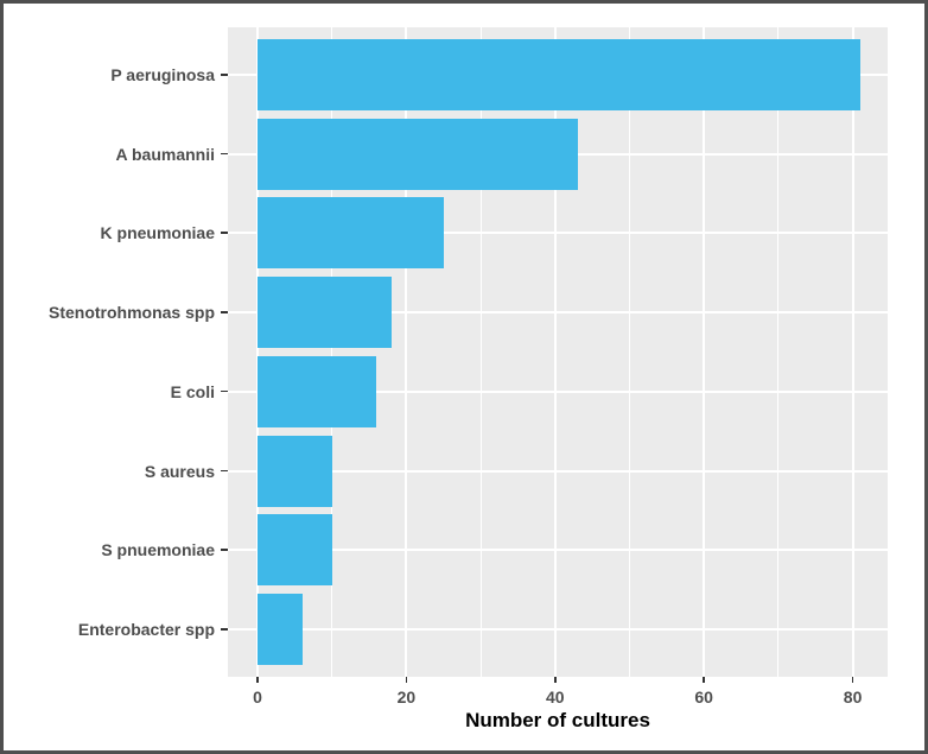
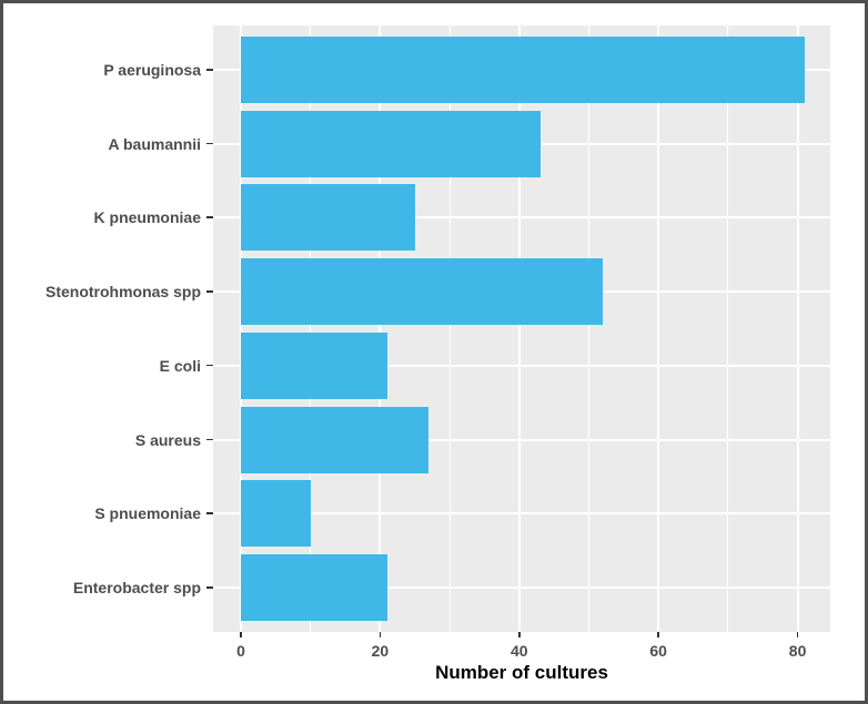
Stenotrohmonas spp: 18 -> 52
E coli: 16 -> 21
S aureus: 10 -> 27
Enterobacter spp: 6 -> 21
